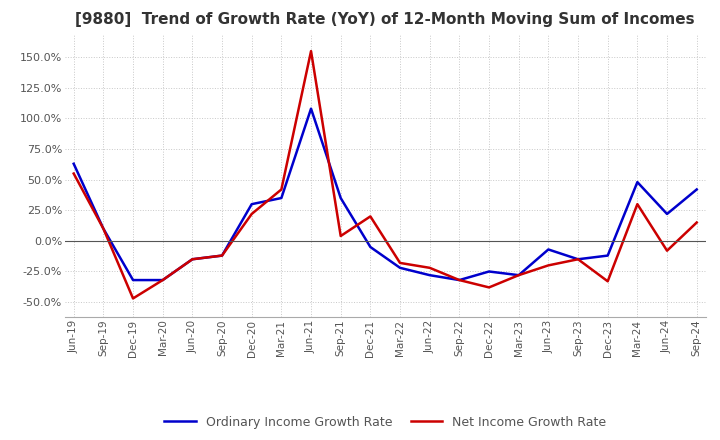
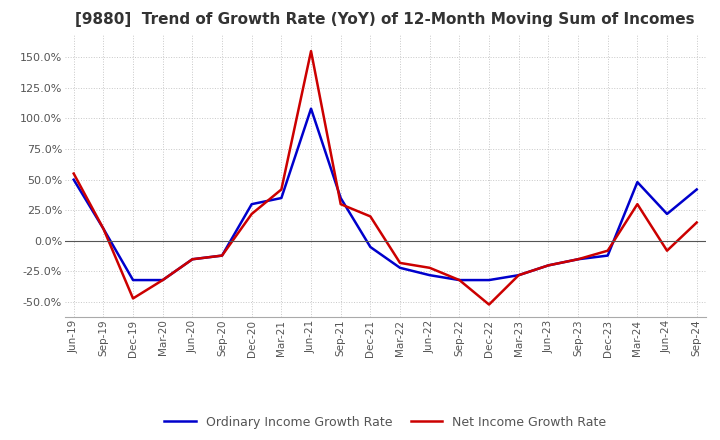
Ordinary Income Growth Rate/Jun-19: 63% -> 50%
Net Income Growth Rate/Sep-21: 4% -> 30%
Ordinary Income Growth Rate/Dec-22: -25% -> -32%
Net Income Growth Rate/Dec-22: -38% -> -52%
Ordinary Income Growth Rate/Jun-23: -7% -> -20%
Net Income Growth Rate/Dec-23: -33% -> -8%
